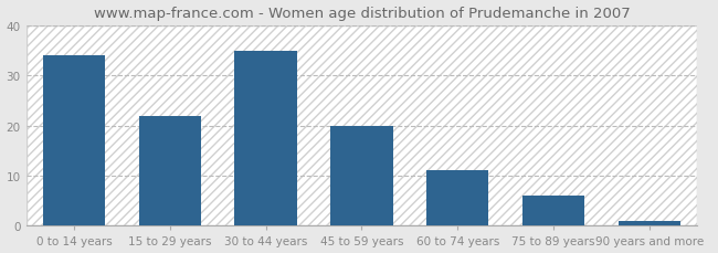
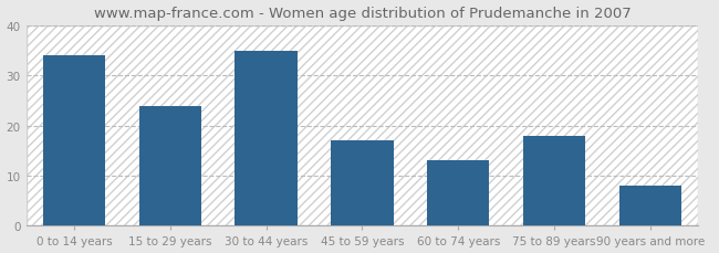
15 to 29 years: 22 -> 24
45 to 59 years: 20 -> 17
60 to 74 years: 11 -> 13
75 to 89 years: 6 -> 18
90 years and more: 1 -> 8
